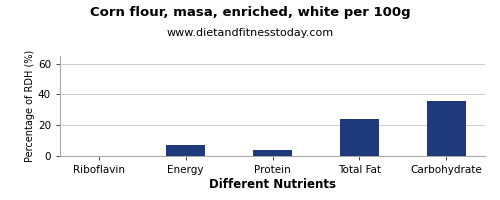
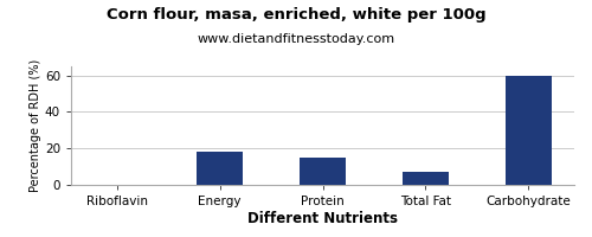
Energy: 7 -> 18
Protein: 4 -> 15
Total Fat: 24 -> 7
Carbohydrate: 36 -> 60
